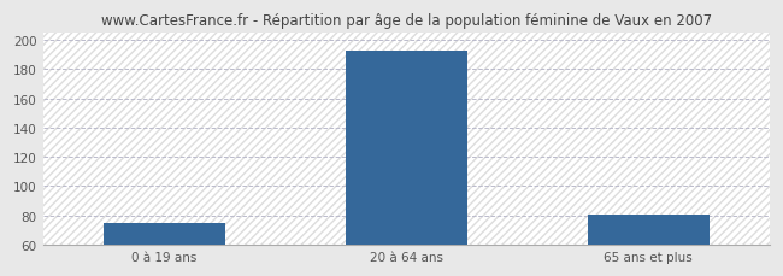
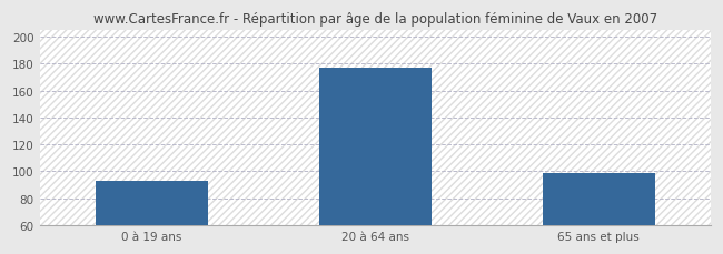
0 à 19 ans: 75 -> 93
20 à 64 ans: 193 -> 177
65 ans et plus: 81 -> 99
